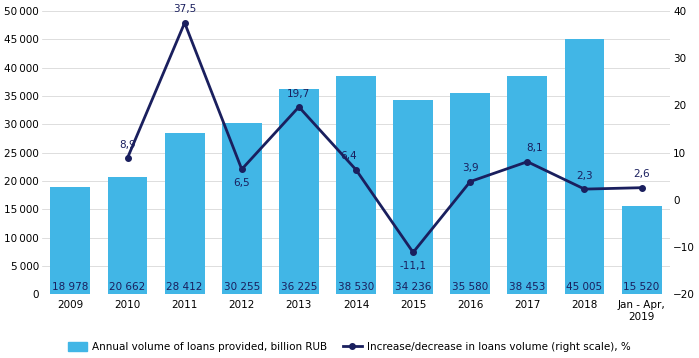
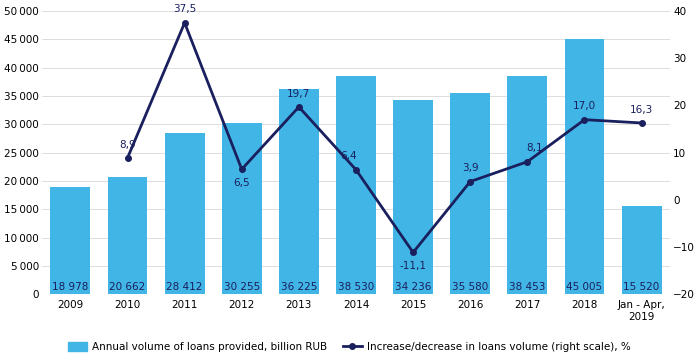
Increase/decrease in loans volume (right scale), %/2018: 2,3 -> 17,0
Increase/decrease in loans volume (right scale), %/Jan - Apr, 2019: 2,6 -> 16,3
